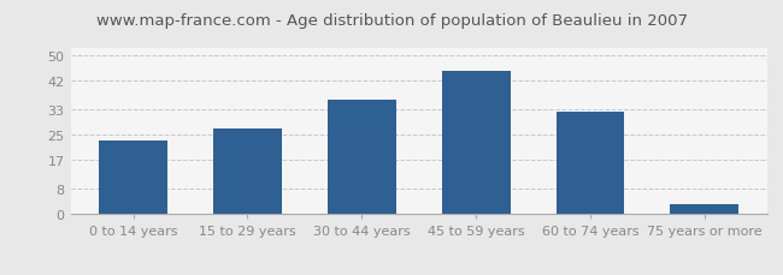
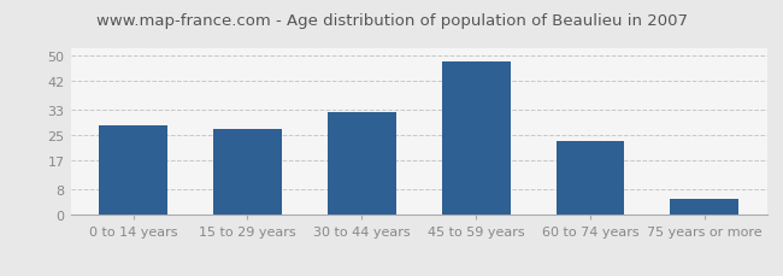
0 to 14 years: 23 -> 28
30 to 44 years: 36 -> 32
45 to 59 years: 45 -> 48
60 to 74 years: 32 -> 23
75 years or more: 3 -> 5
